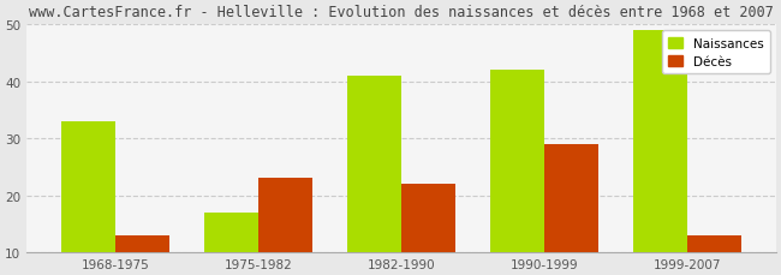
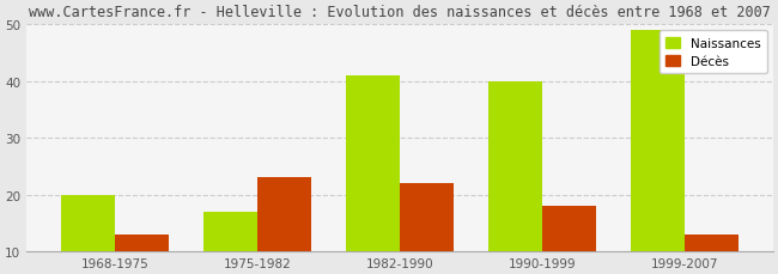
Naissances/1968-1975: 33 -> 20
Naissances/1990-1999: 42 -> 40
Décès/1990-1999: 29 -> 18
